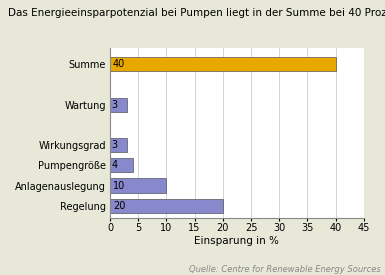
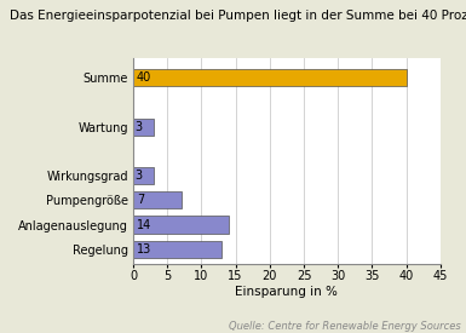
Pumpengröße: 4 -> 7
Anlagenauslegung: 10 -> 14
Regelung: 20 -> 13
